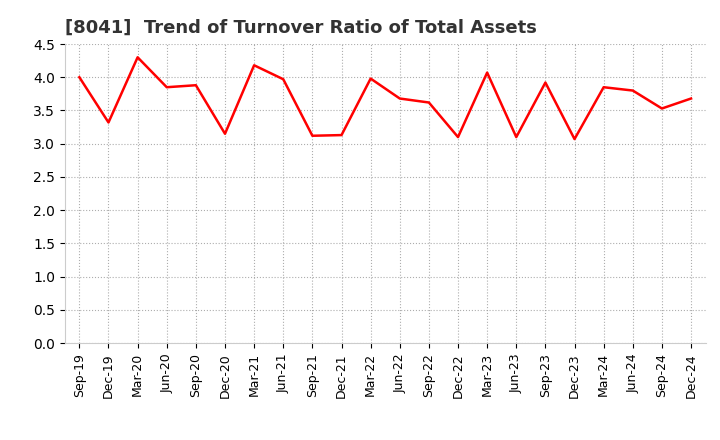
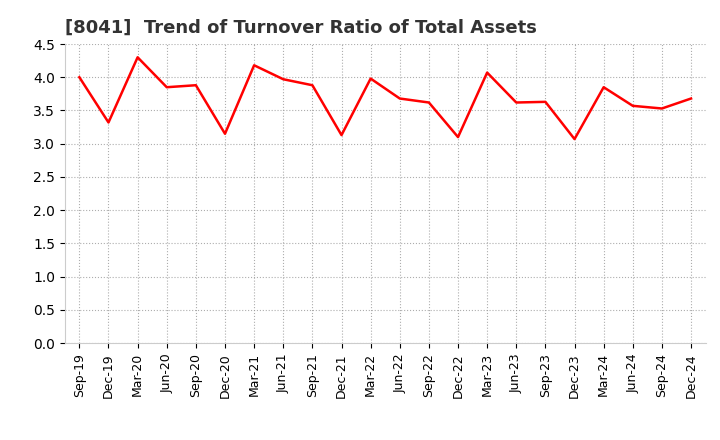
Sep-21: 3.12 -> 3.88
Jun-23: 3.10 -> 3.62
Sep-23: 3.92 -> 3.63
Jun-24: 3.80 -> 3.57
